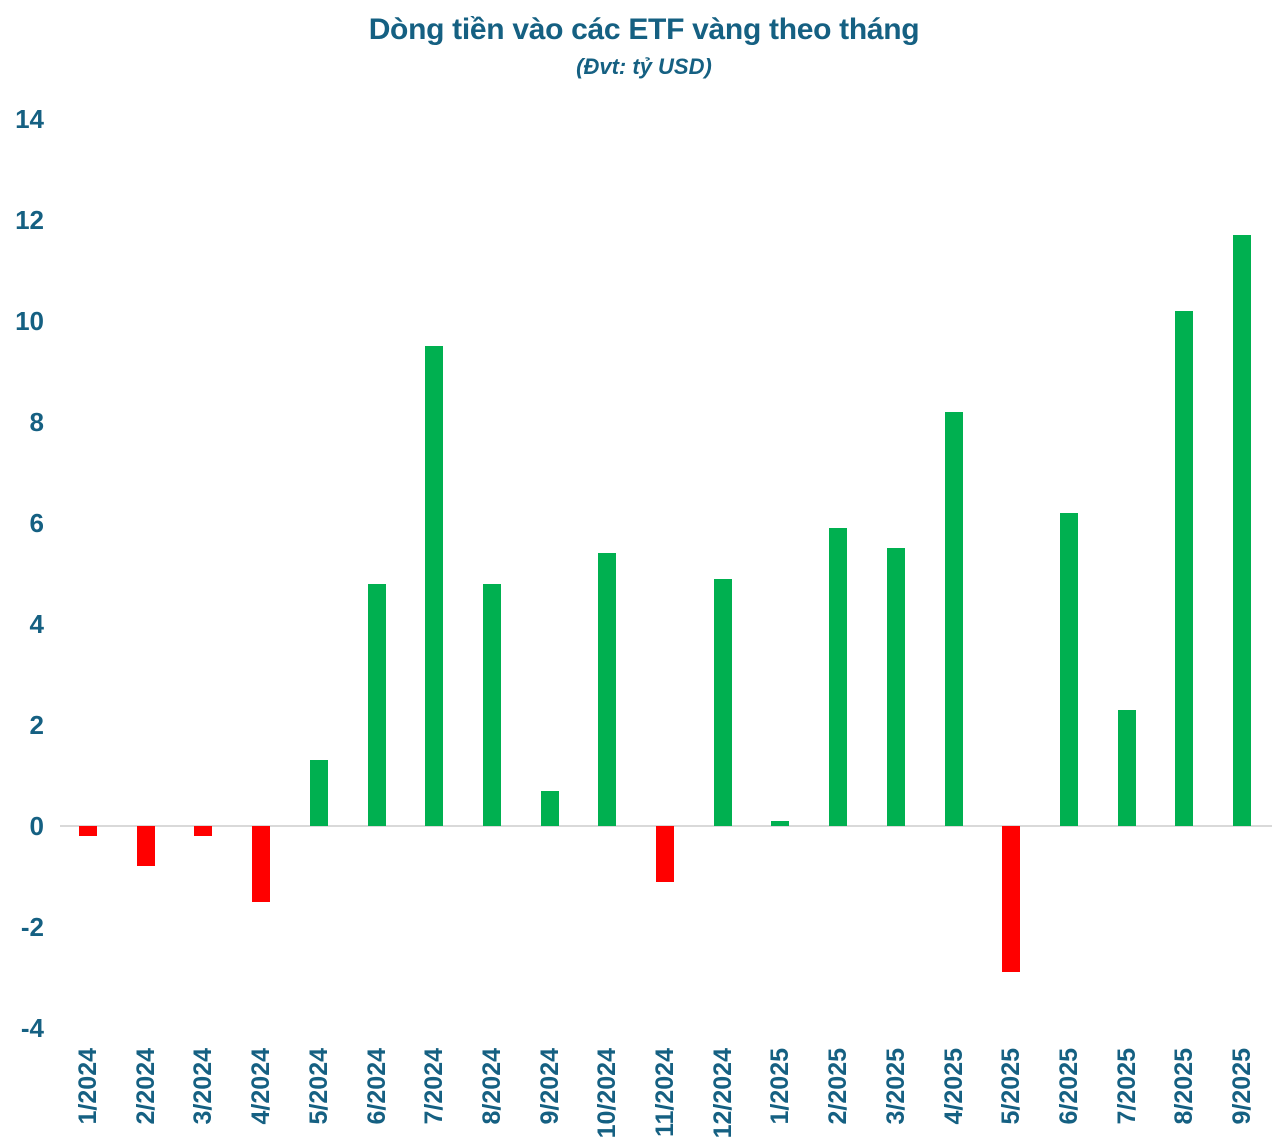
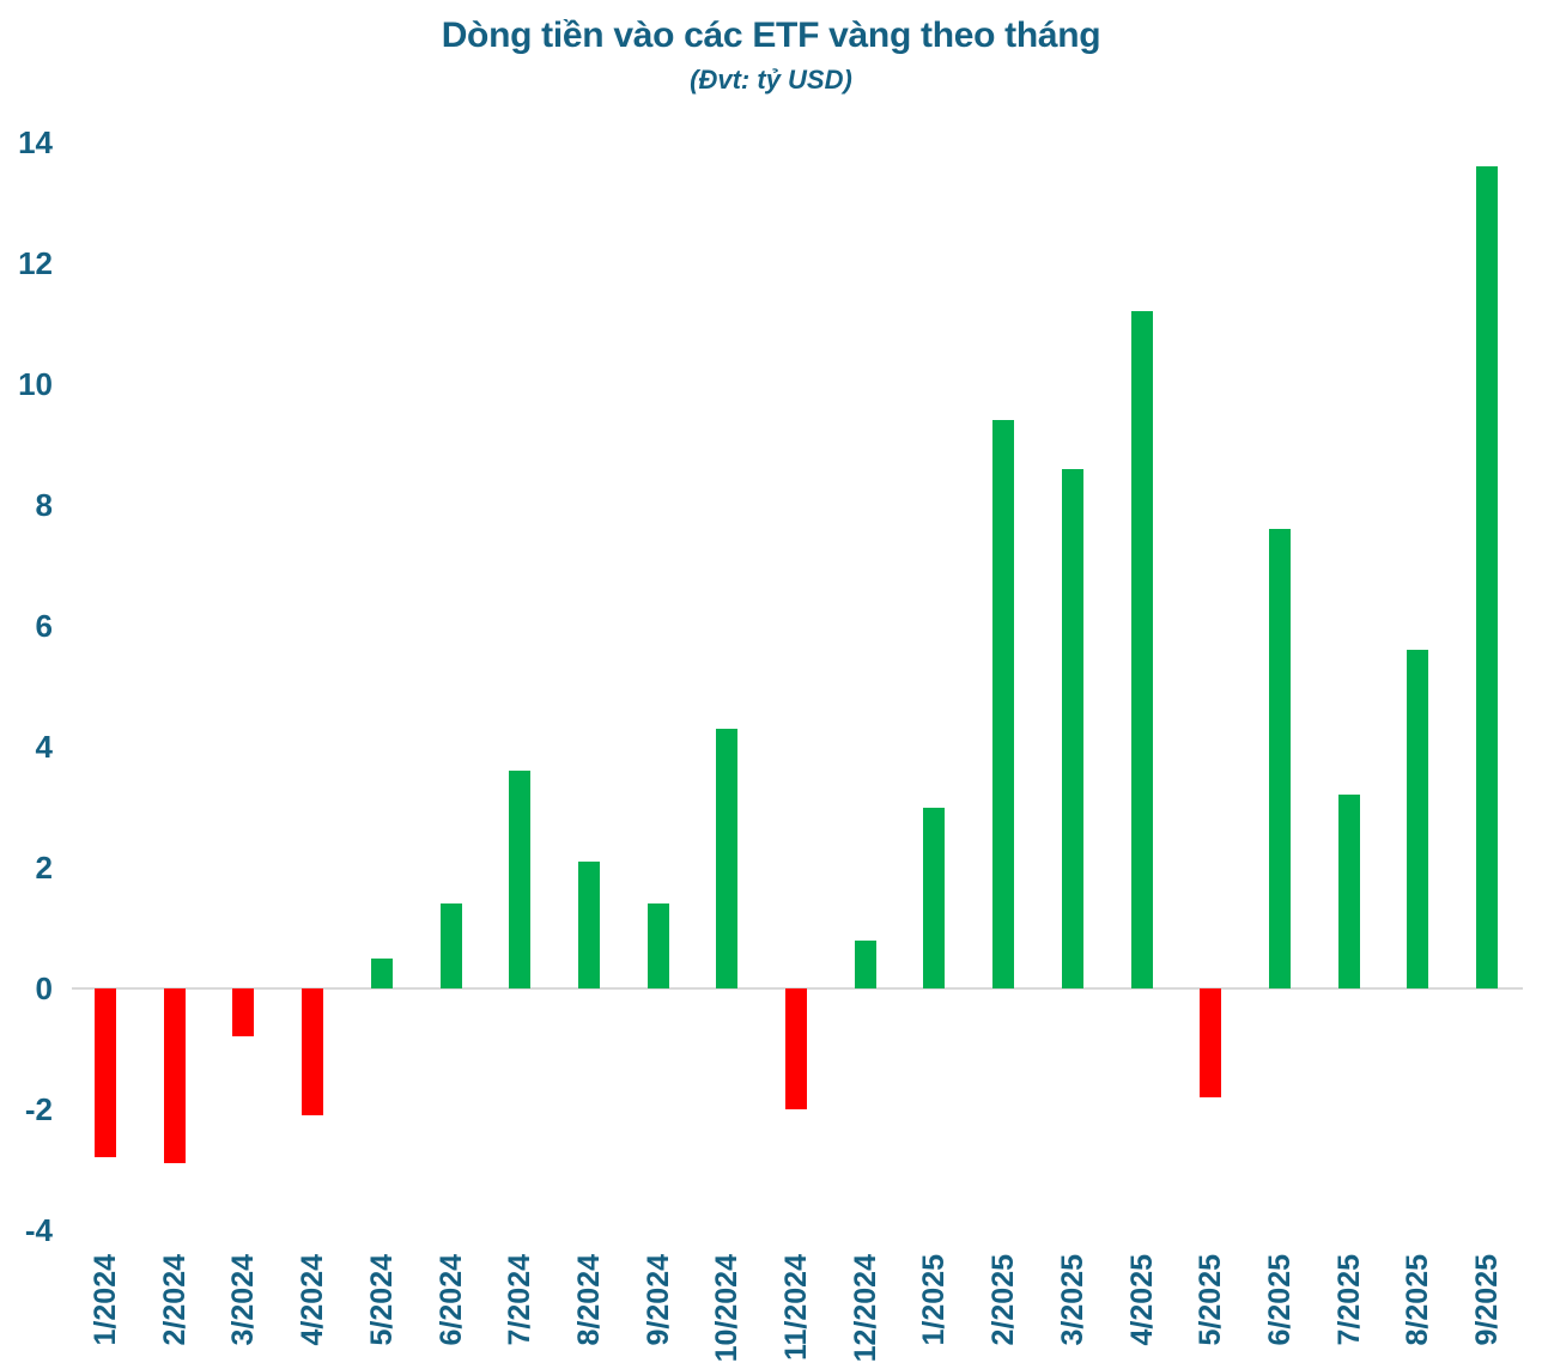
1/2024: -0.2 -> -2.8
2/2024: -0.8 -> -2.9
3/2024: -0.2 -> -0.8
4/2024: -1.5 -> -2.1
5/2024: 1.3 -> 0.5
6/2024: 4.8 -> 1.4
7/2024: 9.5 -> 3.6
8/2024: 4.8 -> 2.1
9/2024: 0.7 -> 1.4
10/2024: 5.4 -> 4.3
11/2024: -1.1 -> -2.0
12/2024: 4.9 -> 0.8
1/2025: 0.1 -> 3.0
2/2025: 5.9 -> 9.4
3/2025: 5.5 -> 8.6
4/2025: 8.2 -> 11.2
5/2025: -2.9 -> -1.8
6/2025: 6.2 -> 7.6
7/2025: 2.3 -> 3.2
8/2025: 10.2 -> 5.6
9/2025: 11.7 -> 13.6
